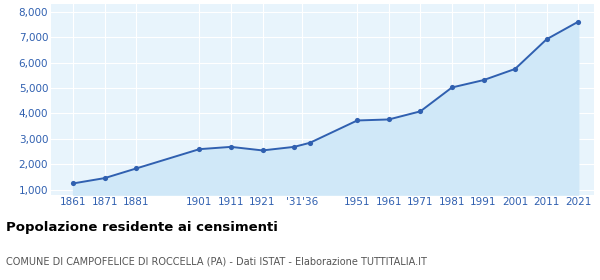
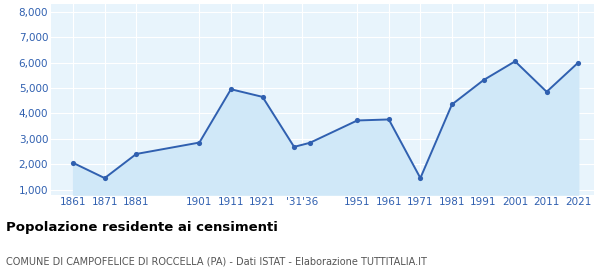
1861: 1,240 -> 2,050
1881: 1,830 -> 2,400
1901: 2,590 -> 2,850
1911: 2,680 -> 4,950
1921: 2,540 -> 4,650
1971: 4,080 -> 1,450
1981: 5,020 -> 4,350
2001: 5,750 -> 6,050
2011: 6,920 -> 4,850
2021: 7,610 -> 6,000
